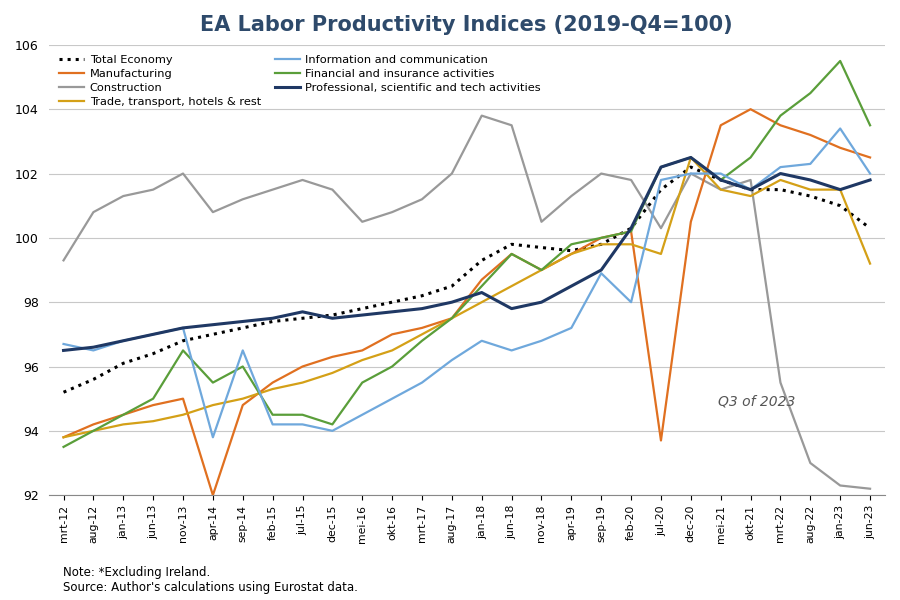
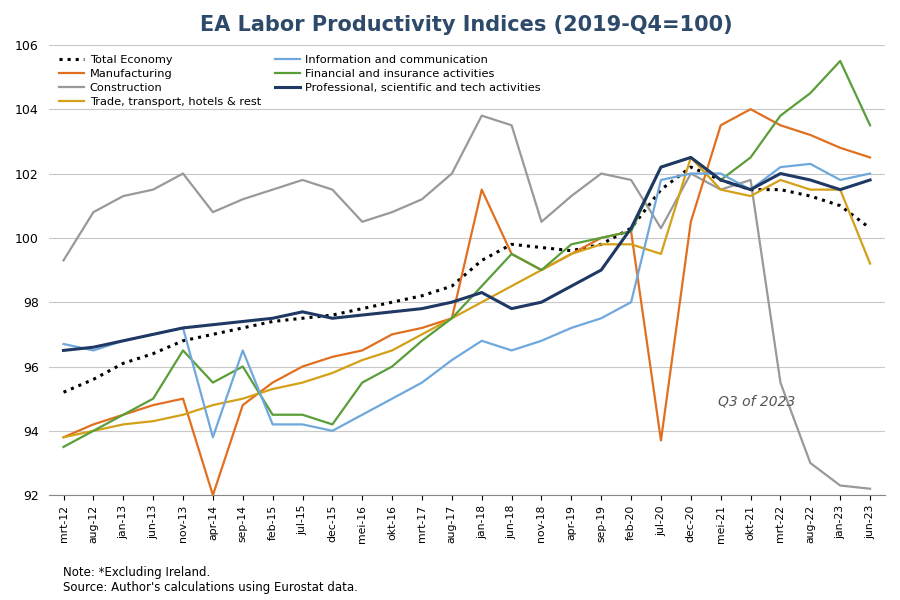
Manufacturing/jan-18: 98.7 -> 101.5
Information and communication/sep-19: 98.9 -> 97.5
Information and communication/jan-23: 103.4 -> 101.8
